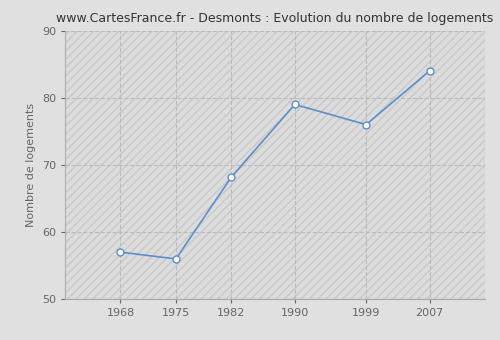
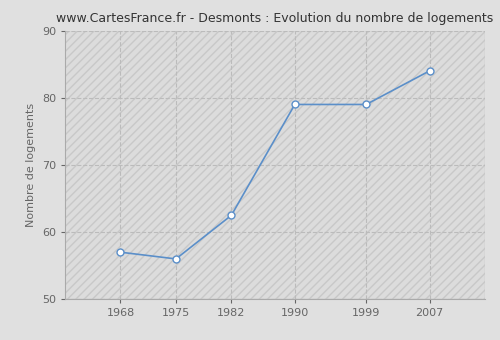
1982: 68.2 -> 62.5
1999: 76.0 -> 79.0
